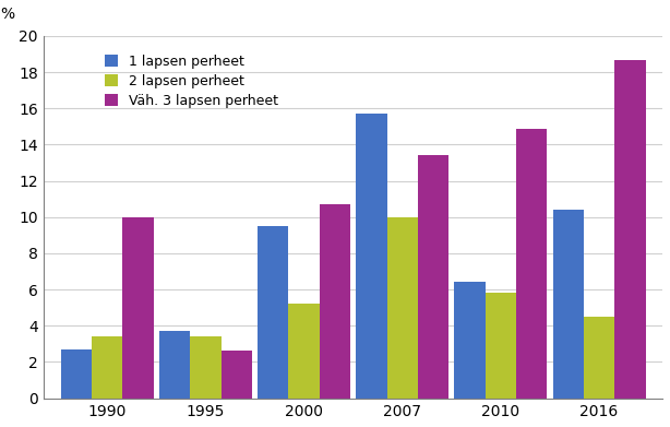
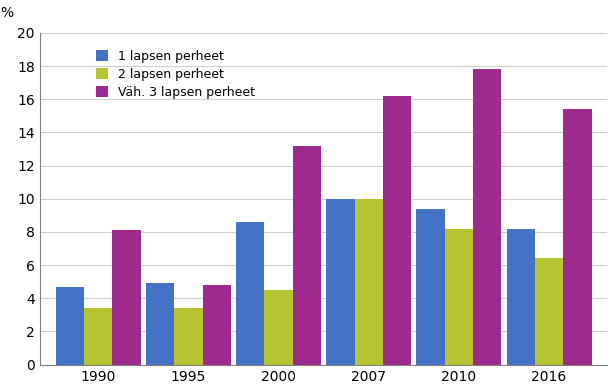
1 lapsen perheet/1990: 2.7 -> 4.7
Väh. 3 lapsen perheet/1990: 10.0 -> 8.1
1 lapsen perheet/1995: 3.7 -> 4.9
Väh. 3 lapsen perheet/1995: 2.6 -> 4.8
1 lapsen perheet/2000: 9.5 -> 8.6
2 lapsen perheet/2000: 5.2 -> 4.5
Väh. 3 lapsen perheet/2000: 10.7 -> 13.2
1 lapsen perheet/2007: 15.7 -> 10.0
Väh. 3 lapsen perheet/2007: 13.4 -> 16.2
1 lapsen perheet/2010: 6.4 -> 9.4
2 lapsen perheet/2010: 5.8 -> 8.2
Väh. 3 lapsen perheet/2010: 14.9 -> 17.8
1 lapsen perheet/2016: 10.4 -> 8.2
2 lapsen perheet/2016: 4.5 -> 6.4
Väh. 3 lapsen perheet/2016: 18.7 -> 15.4
